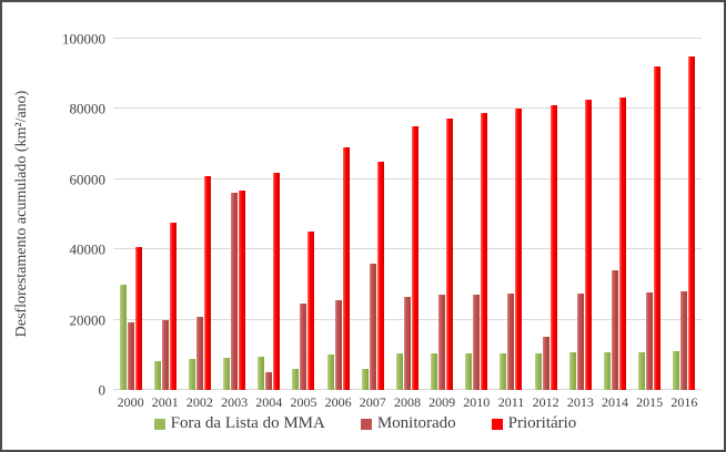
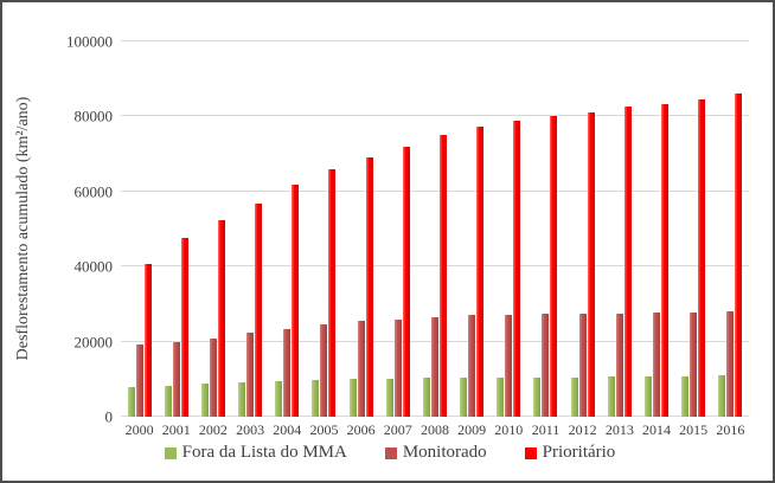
Fora da Lista do MMA/2000: 30000 -> 8000
Prioritário/2002: 61000 -> 52000
Monitorado/2003: 56000 -> 22000
Monitorado/2004: 5000 -> 24000
Fora da Lista do MMA/2005: 6000 -> 10000
Prioritário/2005: 45000 -> 66000
Fora da Lista do MMA/2007: 6000 -> 10000
Monitorado/2007: 36000 -> 26000
Prioritário/2007: 65000 -> 72000
Monitorado/2012: 15000 -> 27000
Monitorado/2014: 34000 -> 28000
Prioritário/2015: 92000 -> 85000
Prioritário/2016: 95000 -> 86000
